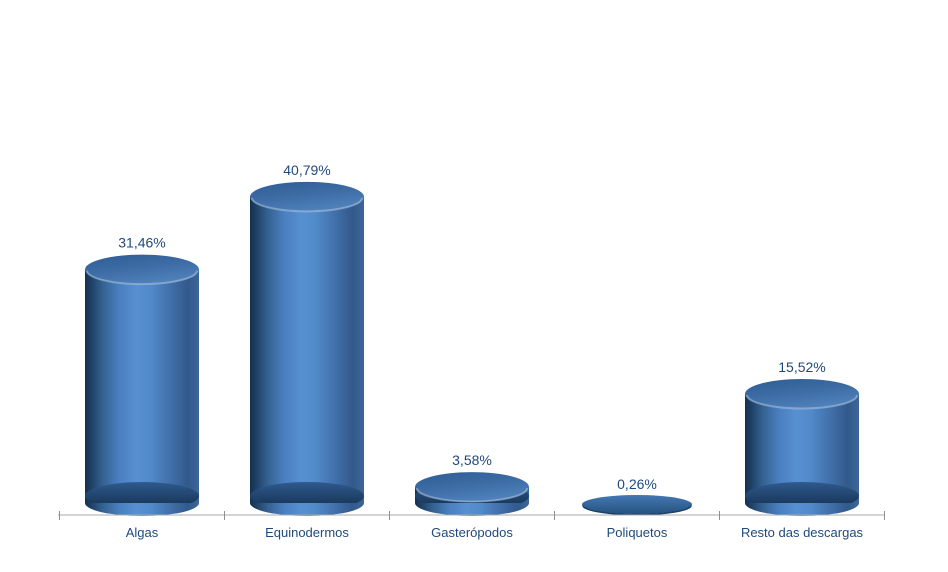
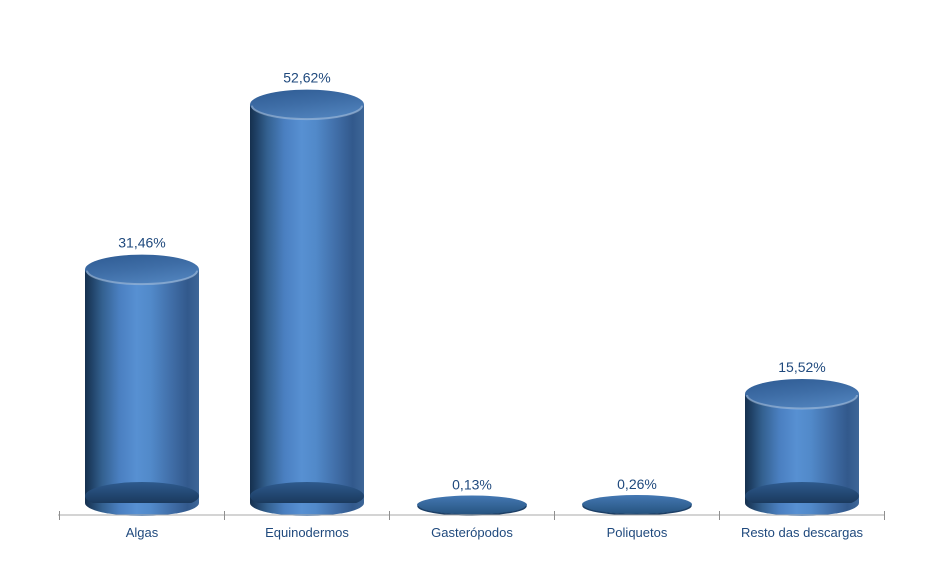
Equinodermos: 40,79% -> 52,62%
Gasterópodos: 3,58% -> 0,13%
